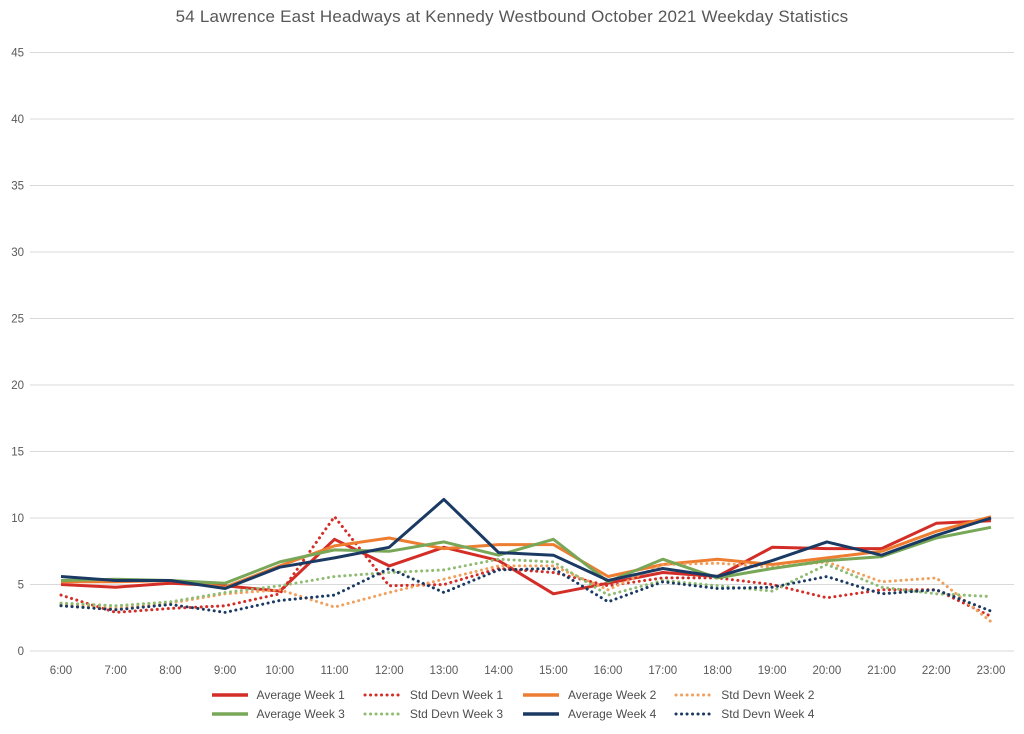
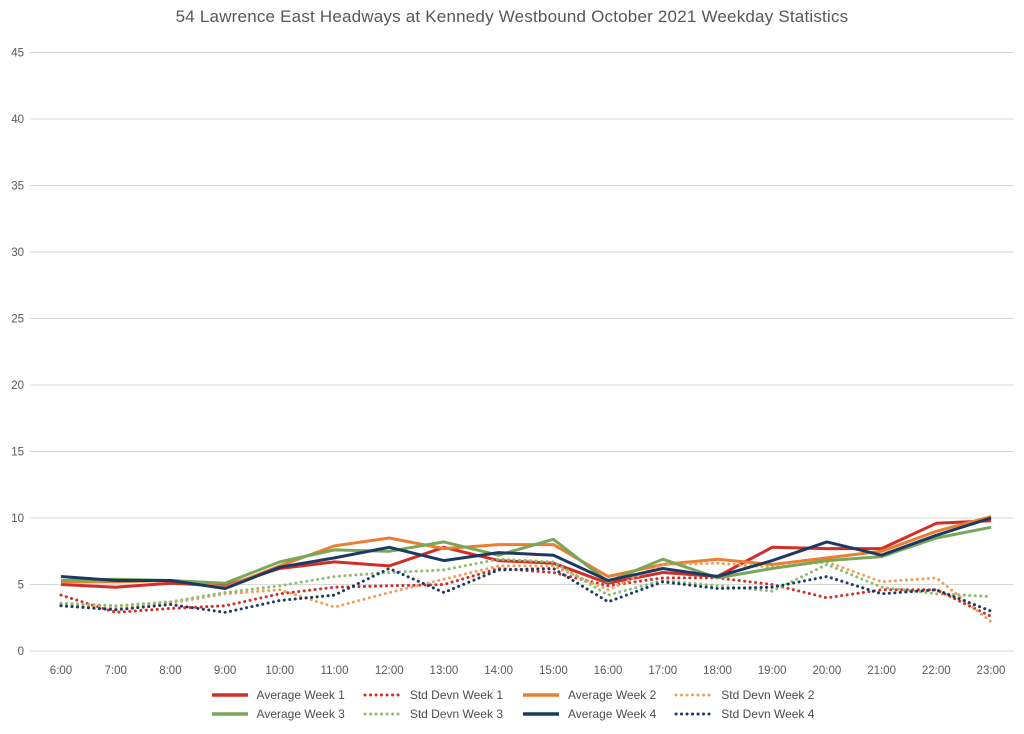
Average Week 1/10:00: 4.5 -> 6.2
Average Week 1/11:00: 8.4 -> 6.7
Std Devn Week 1/11:00: 10.1 -> 4.8
Average Week 4/13:00: 11.4 -> 6.8
Average Week 1/15:00: 4.3 -> 6.6
